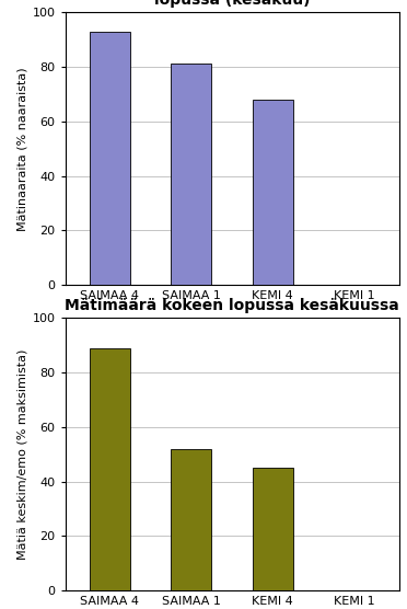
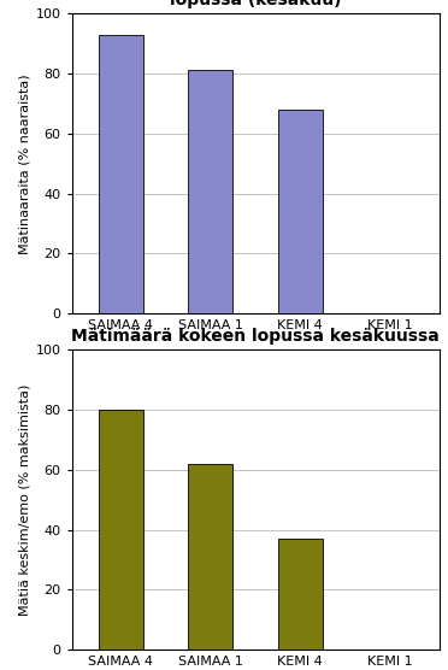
Mätimäärä kokeen lopussa kesäkuussa/SAIMAA 4: 89 -> 80
Mätimäärä kokeen lopussa kesäkuussa/SAIMAA 1: 52 -> 62
Mätimäärä kokeen lopussa kesäkuussa/KEMI 4: 45 -> 37
